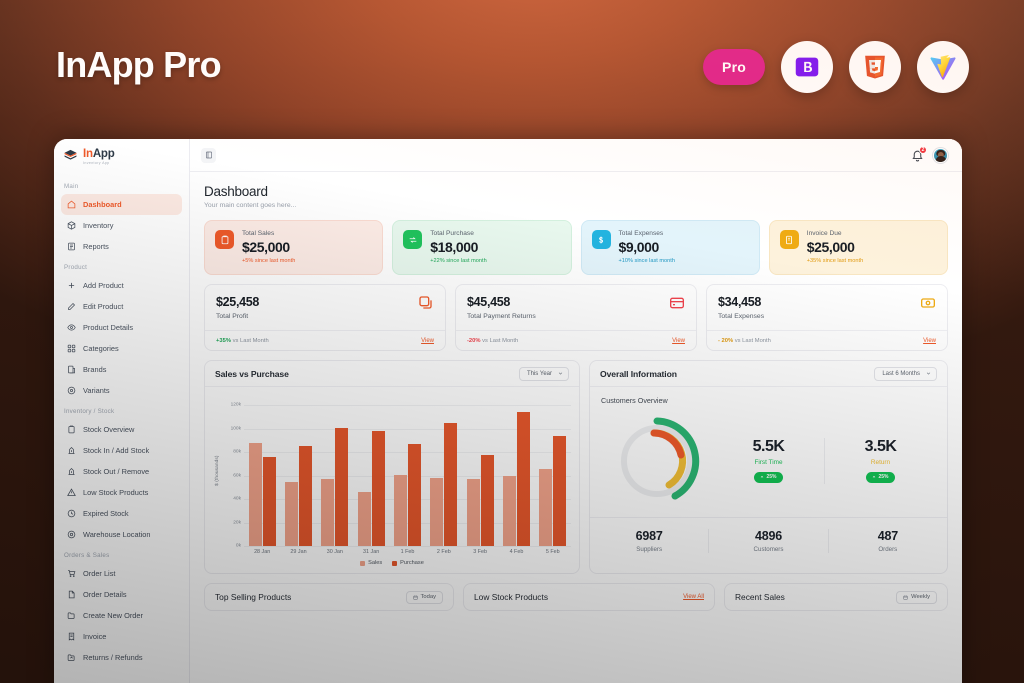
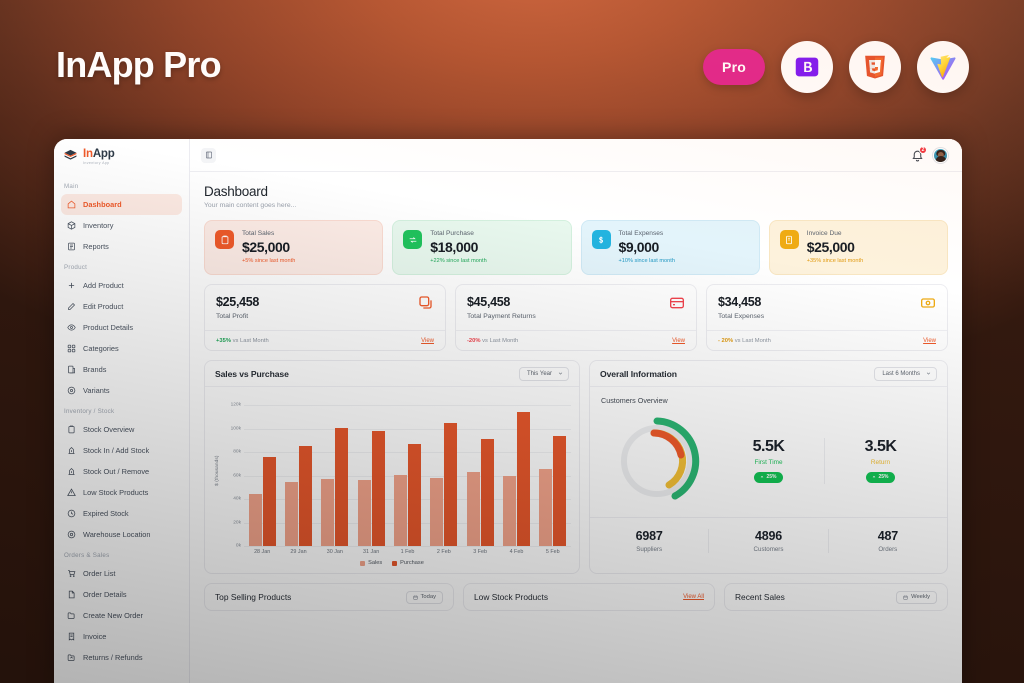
Sales/28 Jan: 88k -> 44k
Sales/31 Jan: 46k -> 56k
Sales/3 Feb: 57k -> 63k
Purchase/3 Feb: 78k -> 91k
